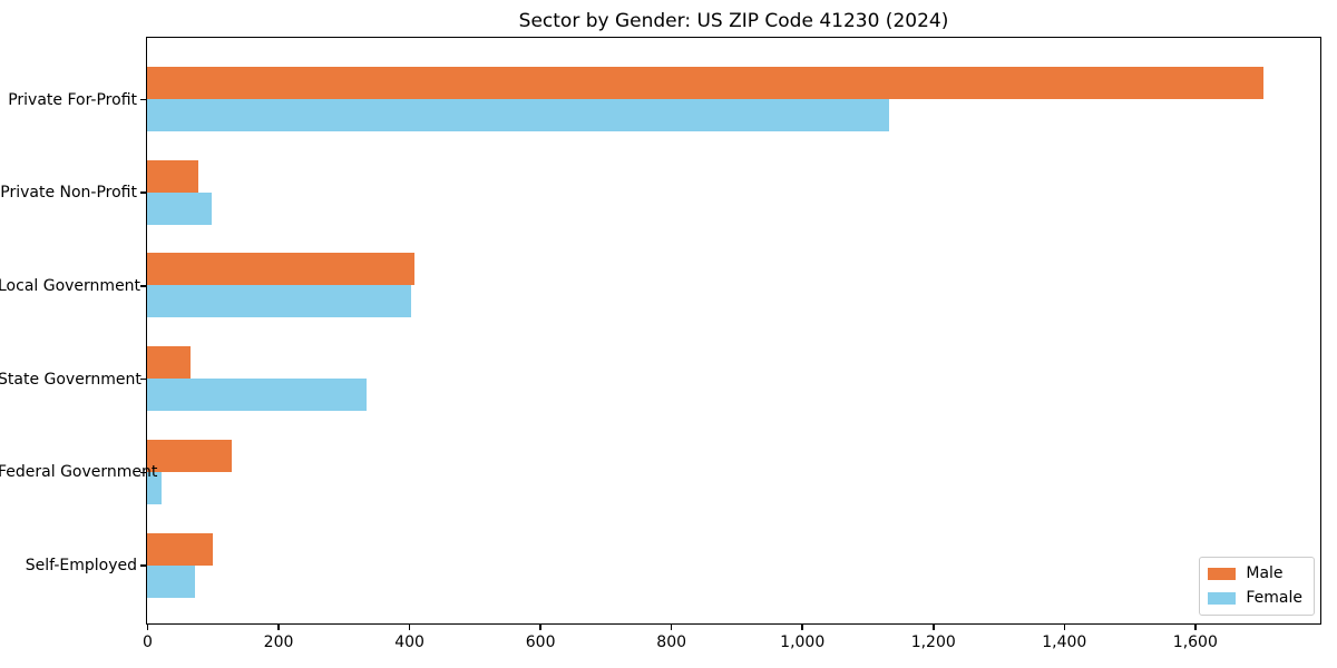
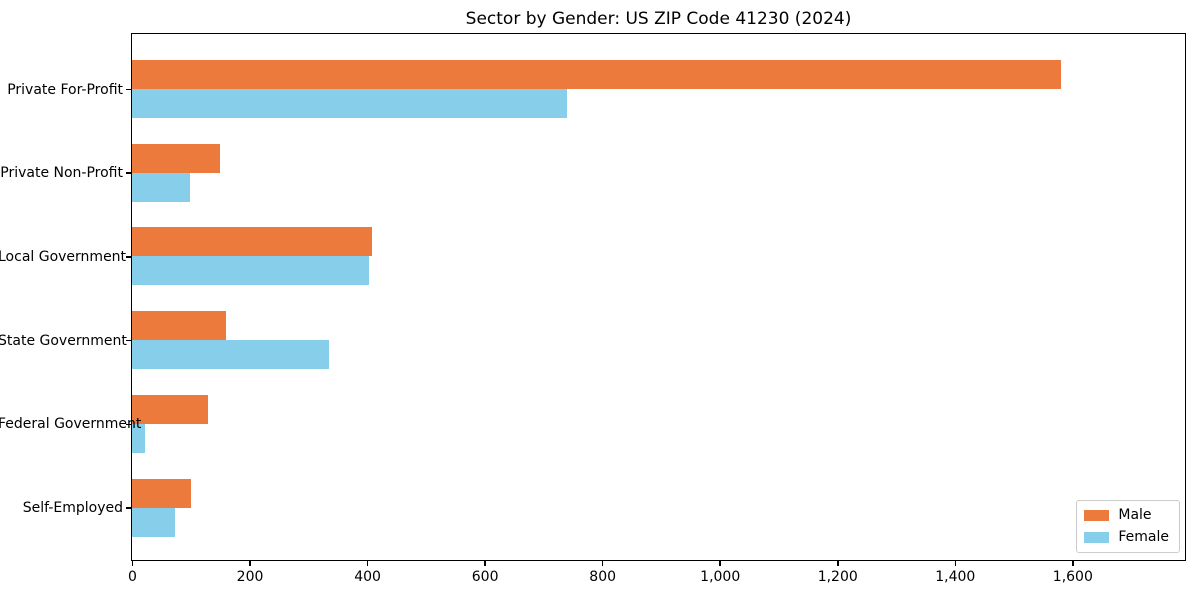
Male/Private For-Profit: 1700 -> 1580
Female/Private For-Profit: 1130 -> 740
Male/Private Non-Profit: 80 -> 150
Male/State Government: 70 -> 160
